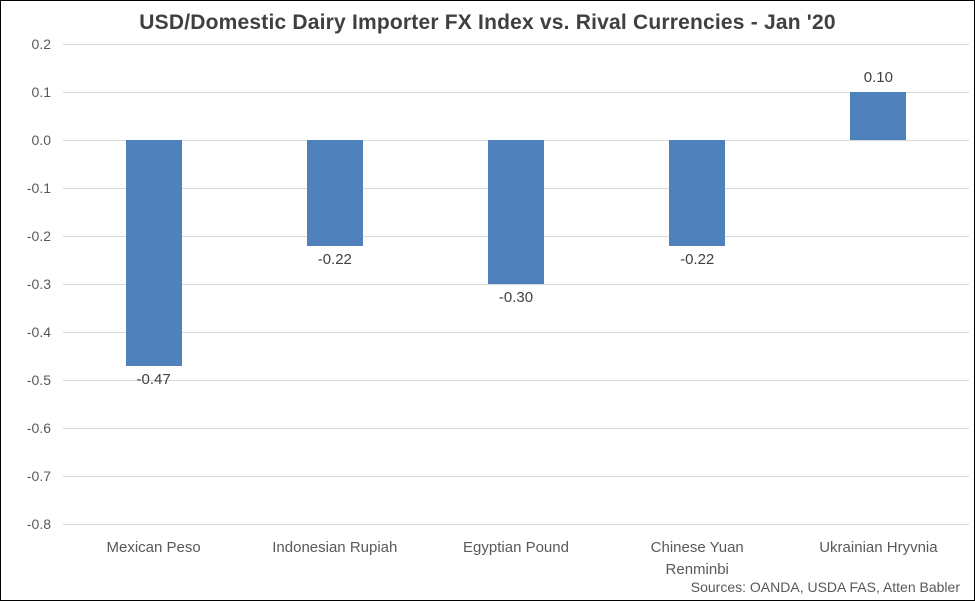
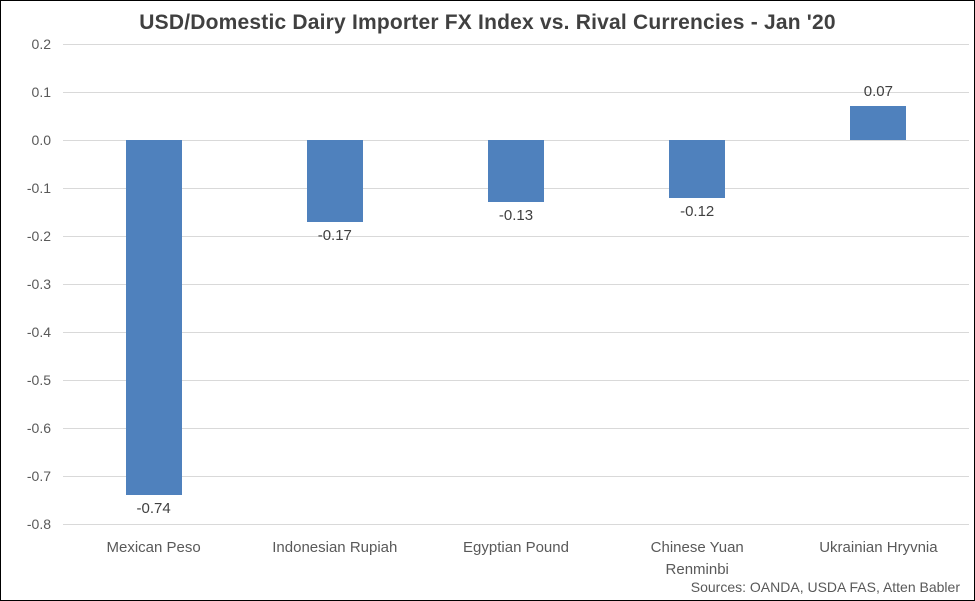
Mexican Peso: -0.47 -> -0.74
Indonesian Rupiah: -0.22 -> -0.17
Egyptian Pound: -0.30 -> -0.13
Chinese Yuan Renminbi: -0.22 -> -0.12
Ukrainian Hryvnia: 0.10 -> 0.07
